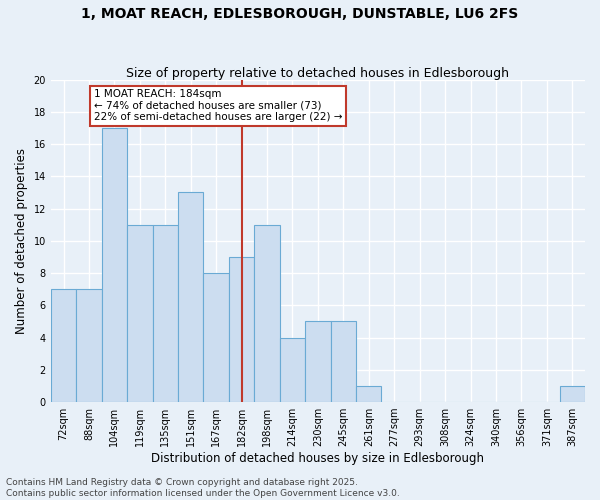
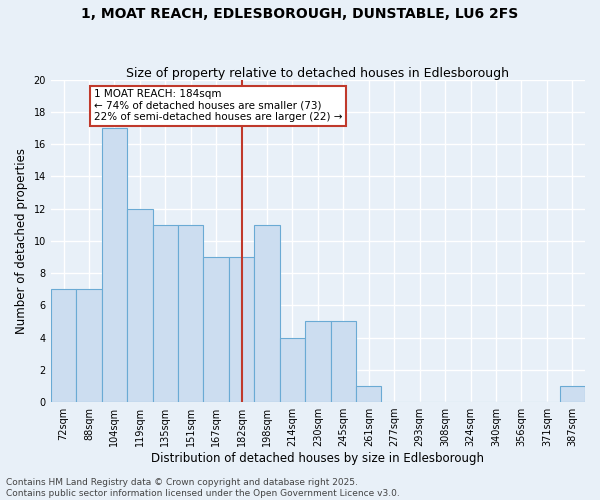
119sqm: 11 -> 12
151sqm: 13 -> 11
167sqm: 8 -> 9
